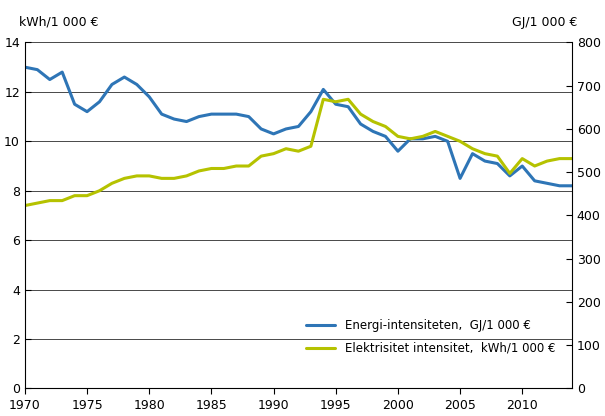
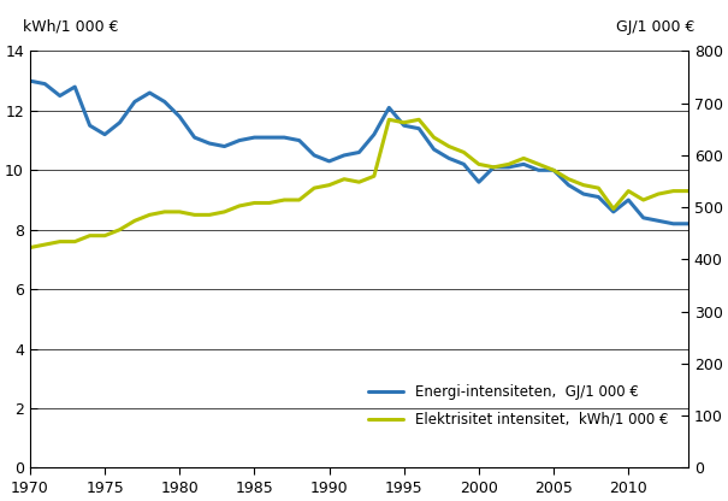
Energi-intensiteten, GJ/1 000 €/2005: 8.5 -> 10.0
